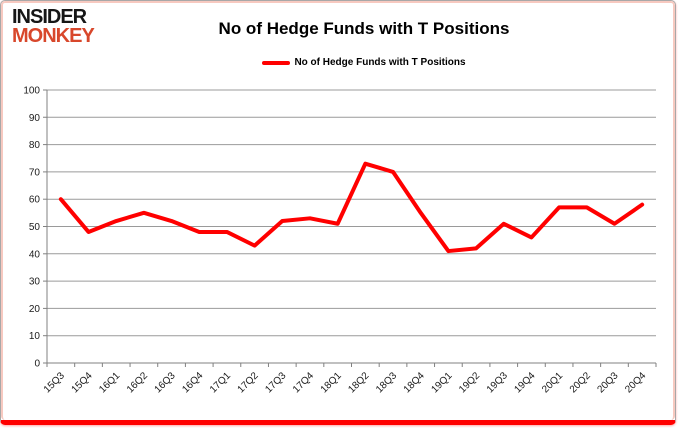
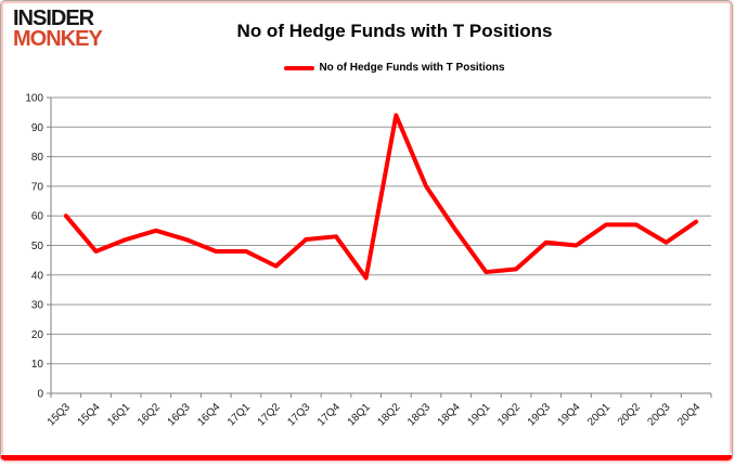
18Q1: 51 -> 39
18Q2: 73 -> 94
19Q4: 46 -> 50
